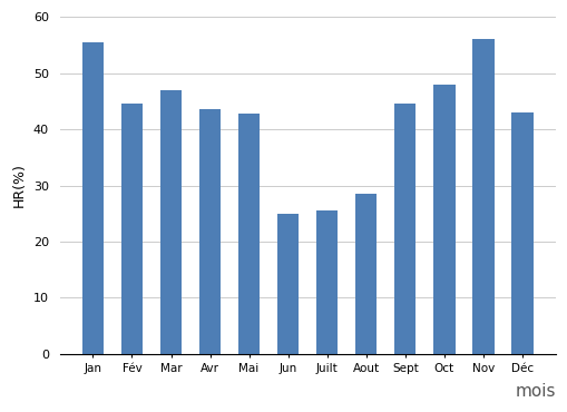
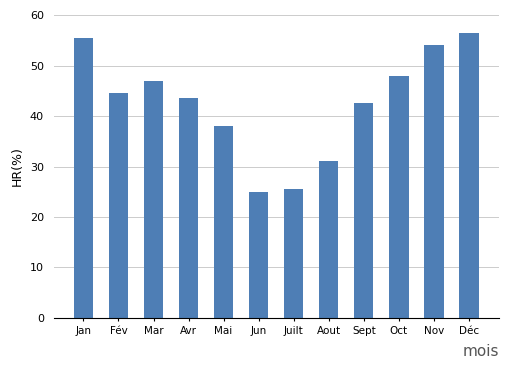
Mai: 42.8 -> 38.0
Aout: 28.6 -> 31.0
Sept: 44.6 -> 42.5
Nov: 56.0 -> 54.0
Déc: 43.0 -> 56.5
